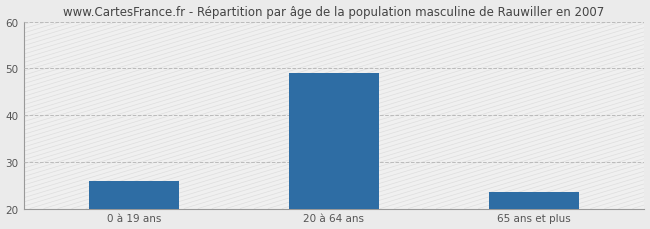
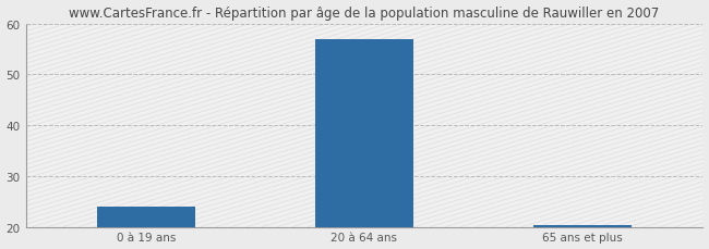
0 à 19 ans: 26.0 -> 24.0
20 à 64 ans: 49.0 -> 57.0
65 ans et plus: 23.5 -> 20.3
